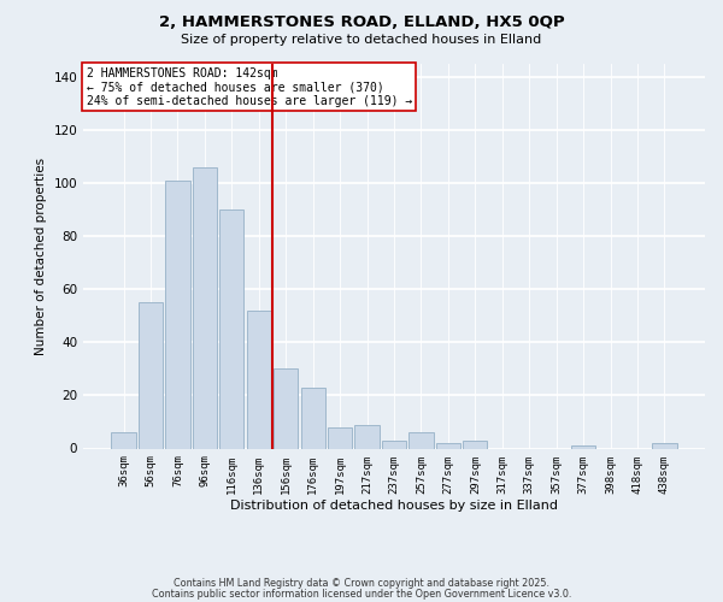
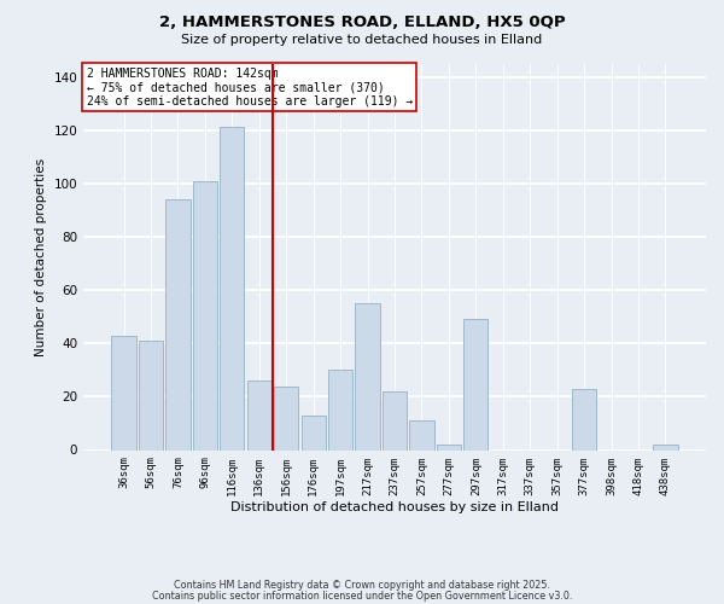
36sqm: 6 -> 43
56sqm: 55 -> 41
76sqm: 101 -> 94
96sqm: 106 -> 101
116sqm: 90 -> 121
136sqm: 52 -> 26
156sqm: 30 -> 24
176sqm: 23 -> 13
197sqm: 8 -> 30
217sqm: 9 -> 55
237sqm: 3 -> 22
257sqm: 6 -> 11
297sqm: 3 -> 49
377sqm: 1 -> 23
